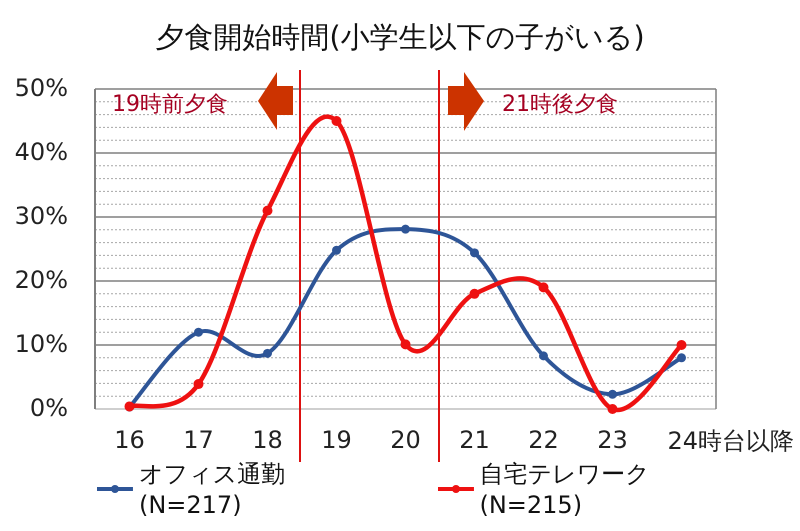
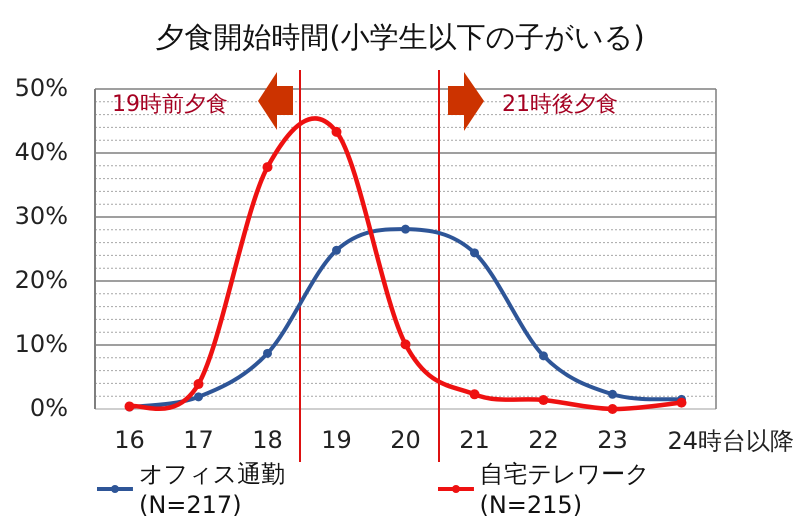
オフィス通勤(N=217)/17: 12% -> 2%
自宅テレワーク(N=215)/18: 31% -> 38%
自宅テレワーク(N=215)/19: 45% -> 43%
自宅テレワーク(N=215)/21: 18% -> 2%
自宅テレワーク(N=215)/22: 19% -> 1%
オフィス通勤(N=217)/24時台以降: 8% -> 2%
自宅テレワーク(N=215)/24時台以降: 10% -> 1%
